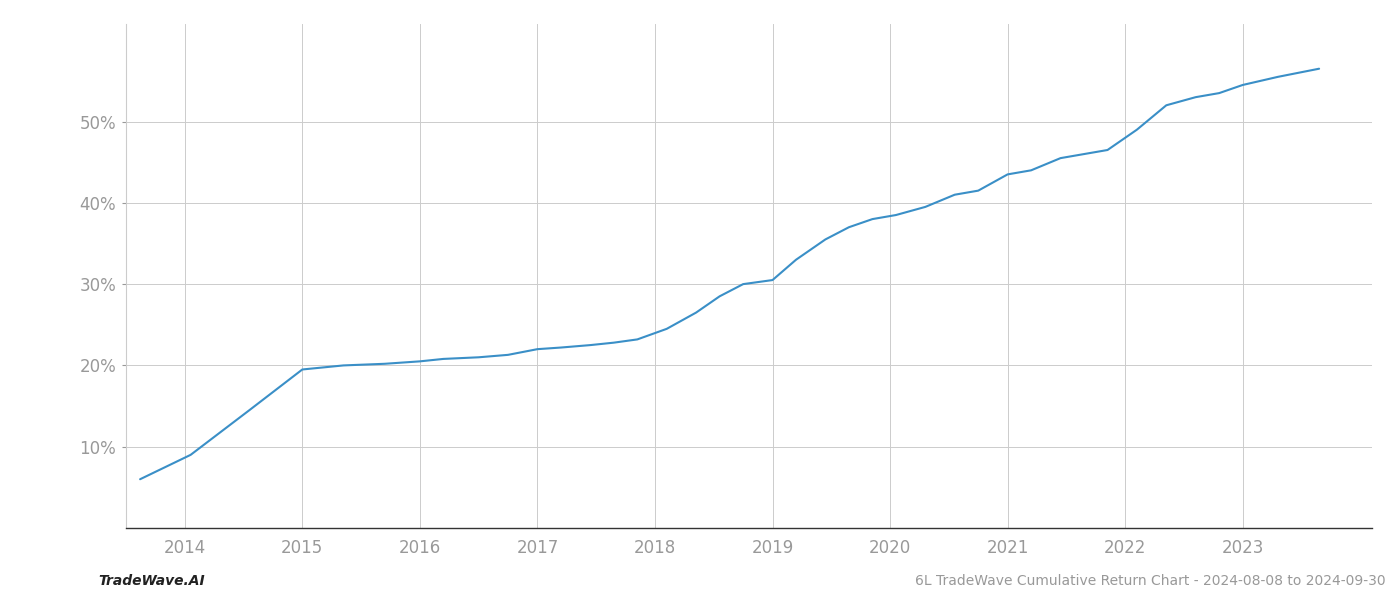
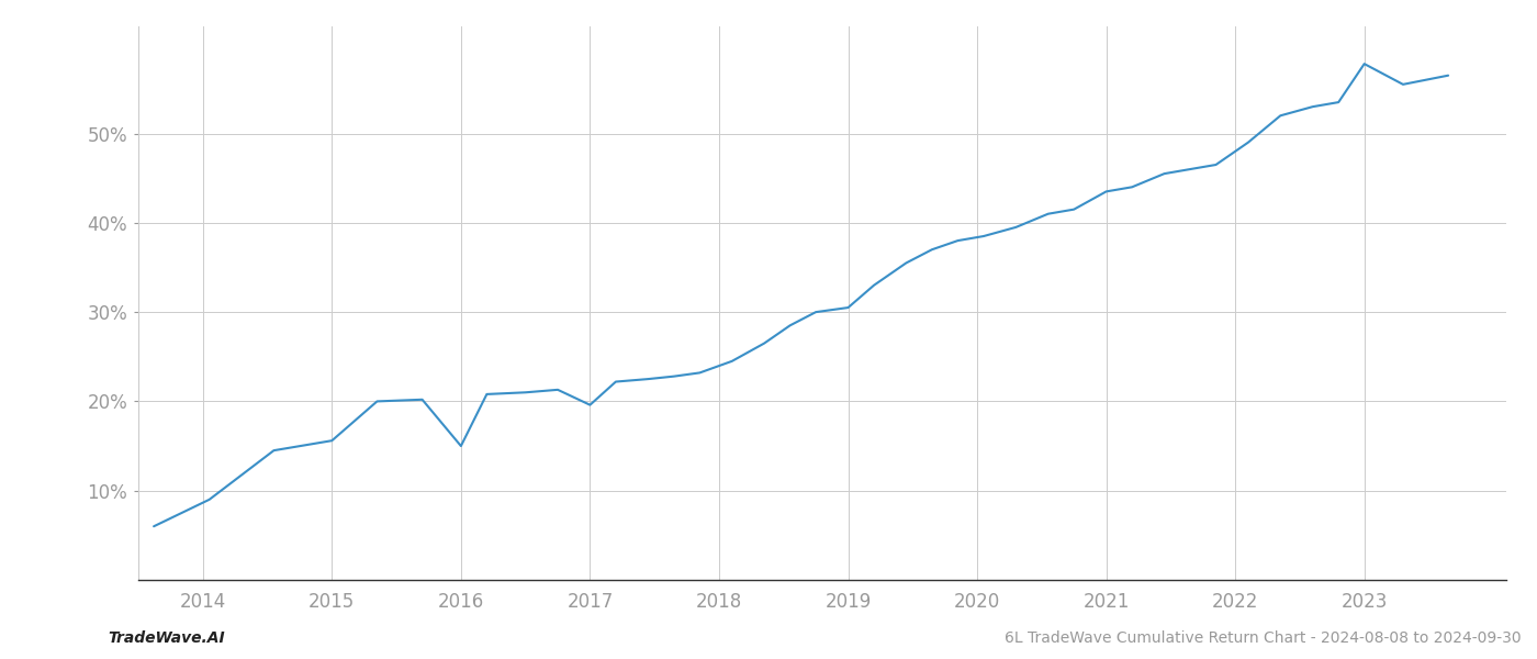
2015: 19.5% -> 15.6%
2016: 20.5% -> 15.0%
2017: 22.0% -> 19.6%
2023: 54.5% -> 57.8%
